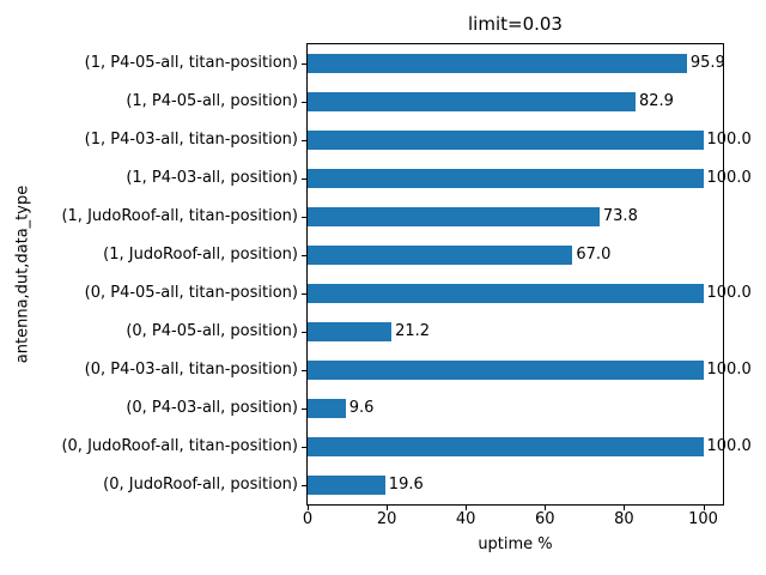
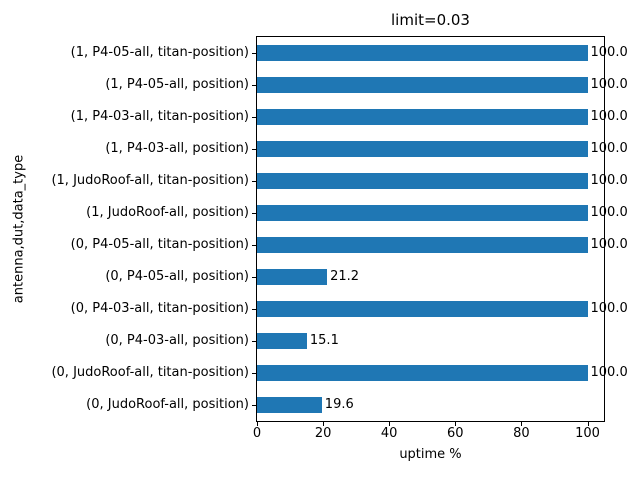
(1, P4-05-all, titan-position): 95.9 -> 100.0
(1, P4-05-all, position): 82.9 -> 100.0
(1, JudoRoof-all, titan-position): 73.8 -> 100.0
(1, JudoRoof-all, position): 67.0 -> 100.0
(0, P4-03-all, position): 9.6 -> 15.1
